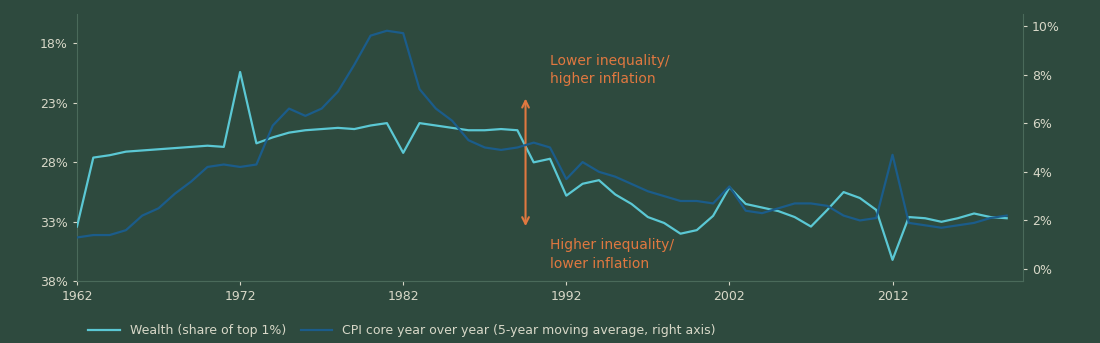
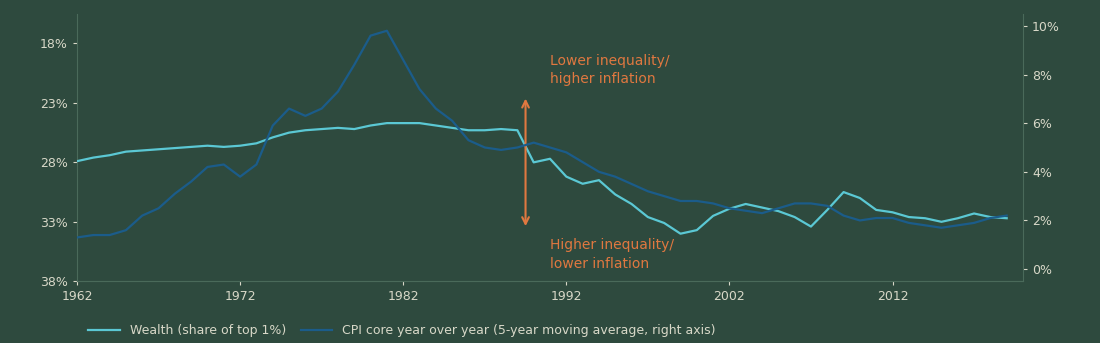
Wealth (share of top 1%)/1962: 33.4% -> 27.9%
Wealth (share of top 1%)/1972: 20.4% -> 26.6%
CPI core year over year (5-year moving average, right axis)/1972: 4.2% -> 3.8%
Wealth (share of top 1%)/1982: 27.2% -> 24.7%
CPI core year over year (5-year moving average, right axis)/1982: 9.7% -> 8.6%
Wealth (share of top 1%)/1992: 30.8% -> 29.2%
CPI core year over year (5-year moving average, right axis)/1992: 3.7% -> 4.8%
Wealth (share of top 1%)/2002: 30.1% -> 31.9%
CPI core year over year (5-year moving average, right axis)/2002: 3.4% -> 2.5%
Wealth (share of top 1%)/2012: 36.2% -> 32.2%
CPI core year over year (5-year moving average, right axis)/2012: 4.7% -> 2.1%
